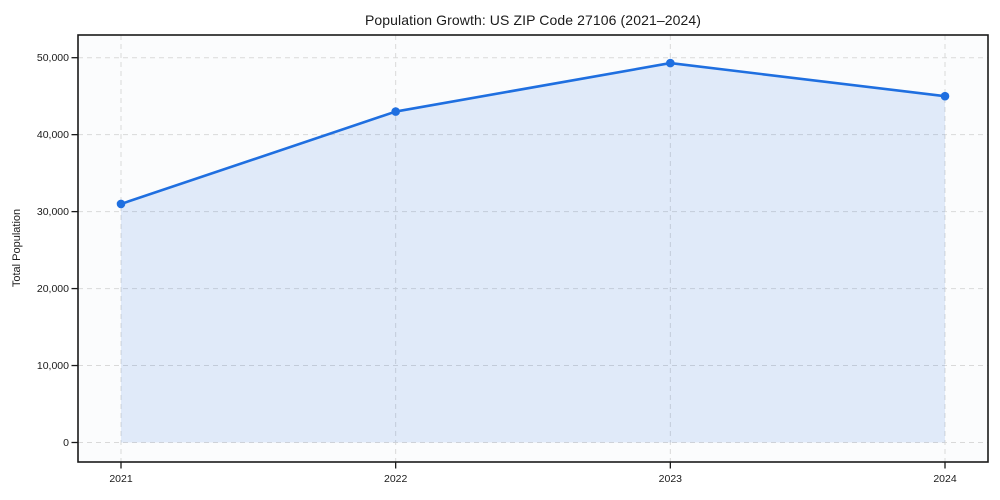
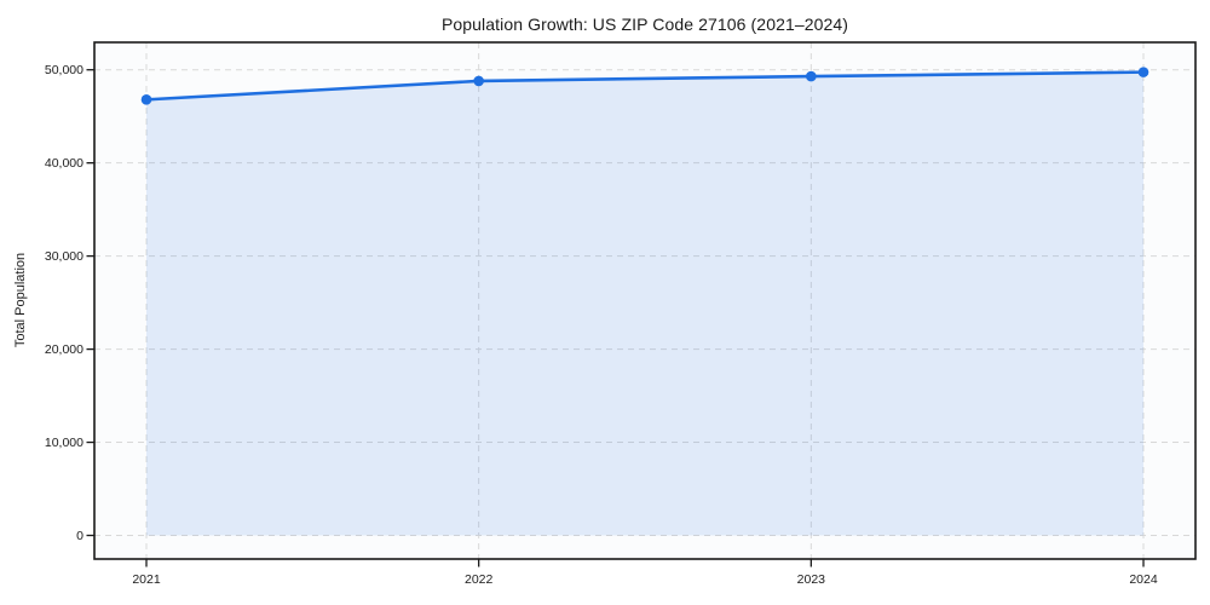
2021: 31000 -> 47000
2022: 43000 -> 49000
2024: 45000 -> 50000
